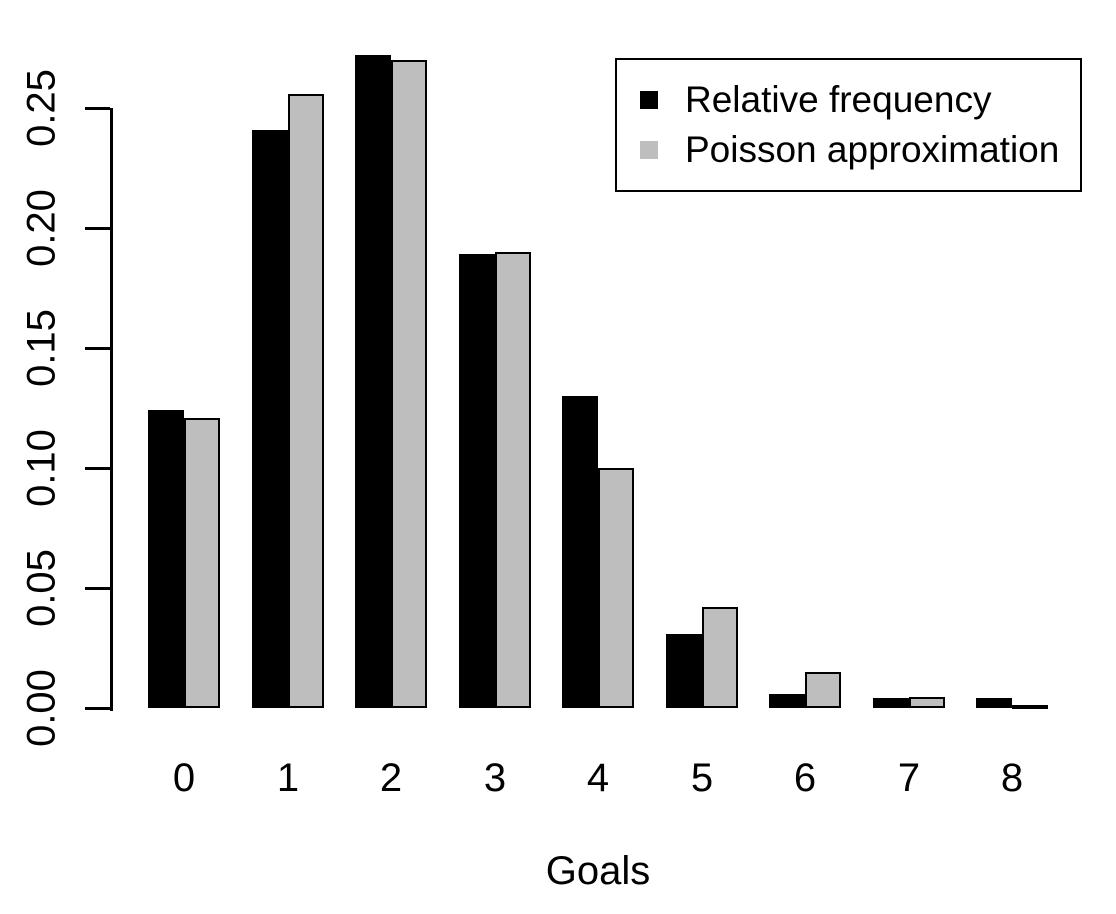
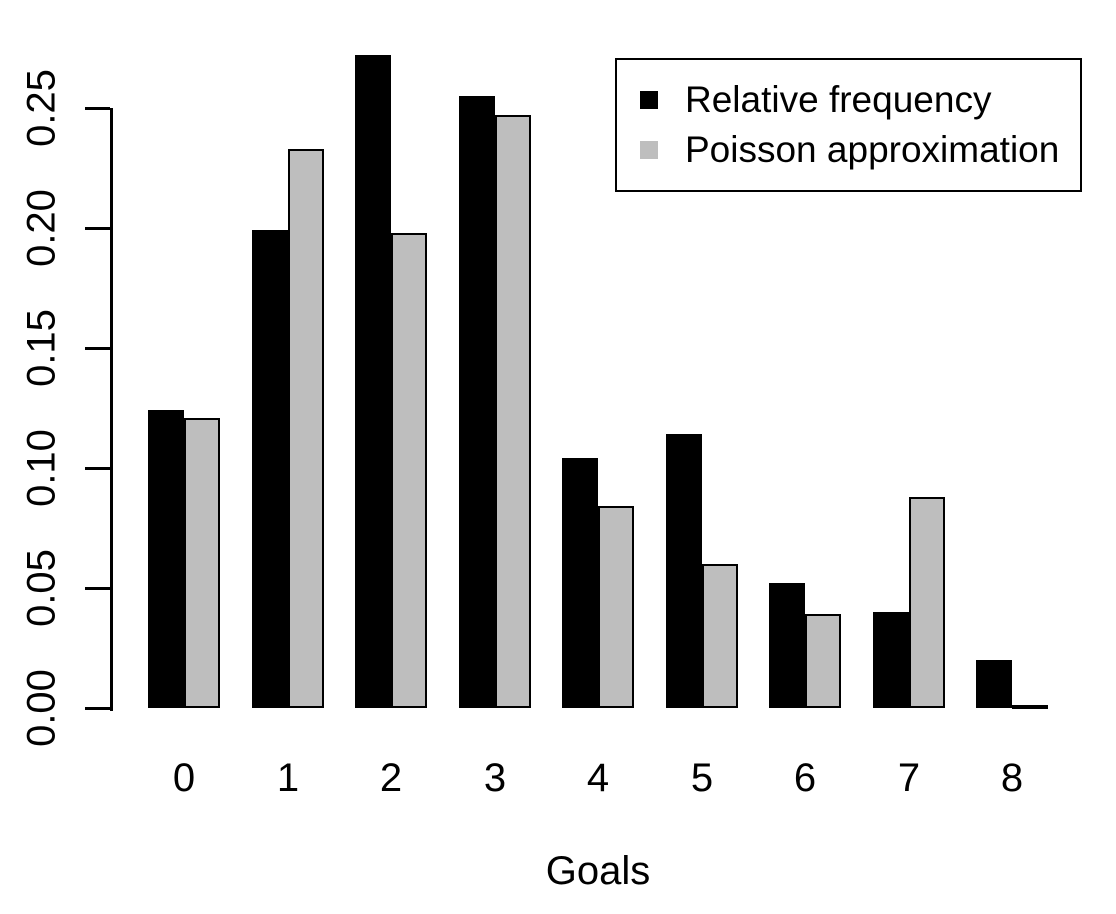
Relative frequency/1: 0.241 -> 0.199
Poisson approximation/1: 0.256 -> 0.233
Poisson approximation/2: 0.270 -> 0.198
Relative frequency/3: 0.189 -> 0.255
Poisson approximation/3: 0.190 -> 0.247
Relative frequency/4: 0.130 -> 0.104
Poisson approximation/4: 0.100 -> 0.084
Relative frequency/5: 0.031 -> 0.114
Poisson approximation/5: 0.042 -> 0.060
Relative frequency/6: 0.006 -> 0.052
Poisson approximation/6: 0.015 -> 0.039
Relative frequency/7: 0.004 -> 0.040
Poisson approximation/7: 0.004 -> 0.088
Relative frequency/8: 0.004 -> 0.020
